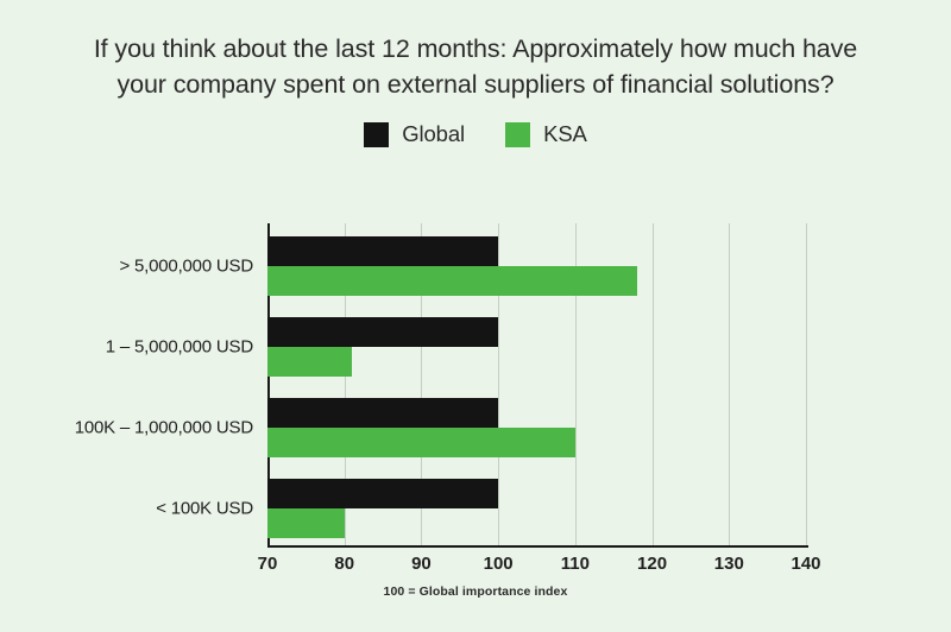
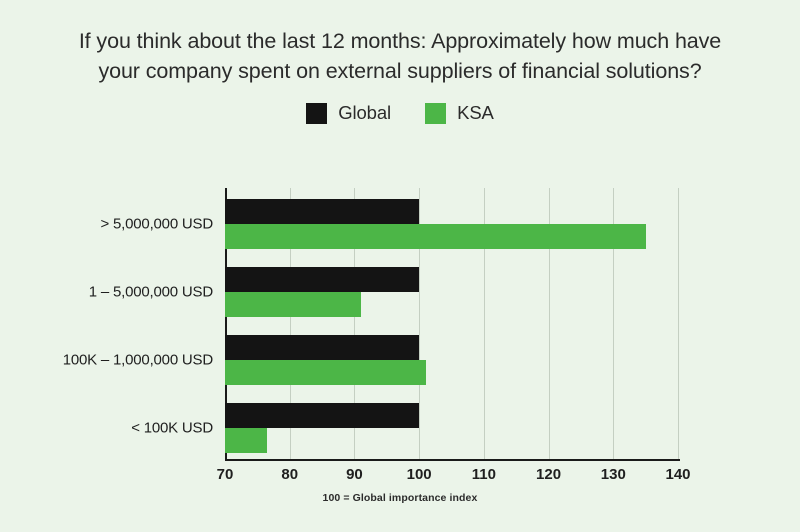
KSA/> 5,000,000 USD: 118 -> 135
KSA/1 – 5,000,000 USD: 81 -> 91
KSA/100K – 1,000,000 USD: 110 -> 101
KSA/< 100K USD: 80 -> 76
